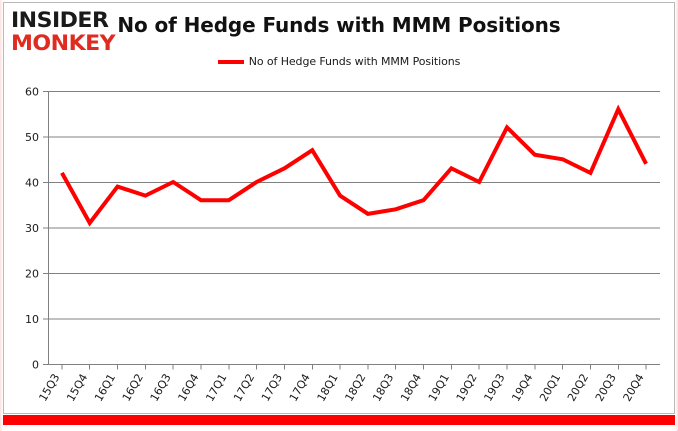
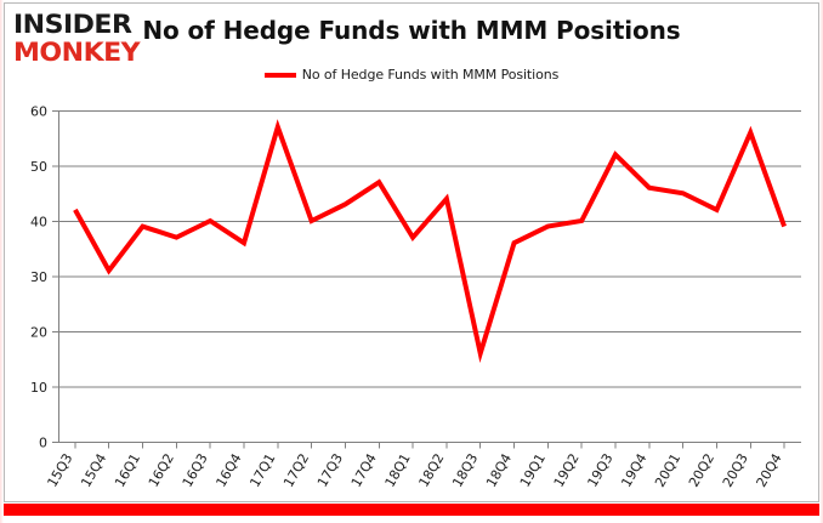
17Q1: 36 -> 57
18Q2: 33 -> 44
18Q3: 34 -> 16
19Q1: 43 -> 39
20Q4: 44 -> 39
